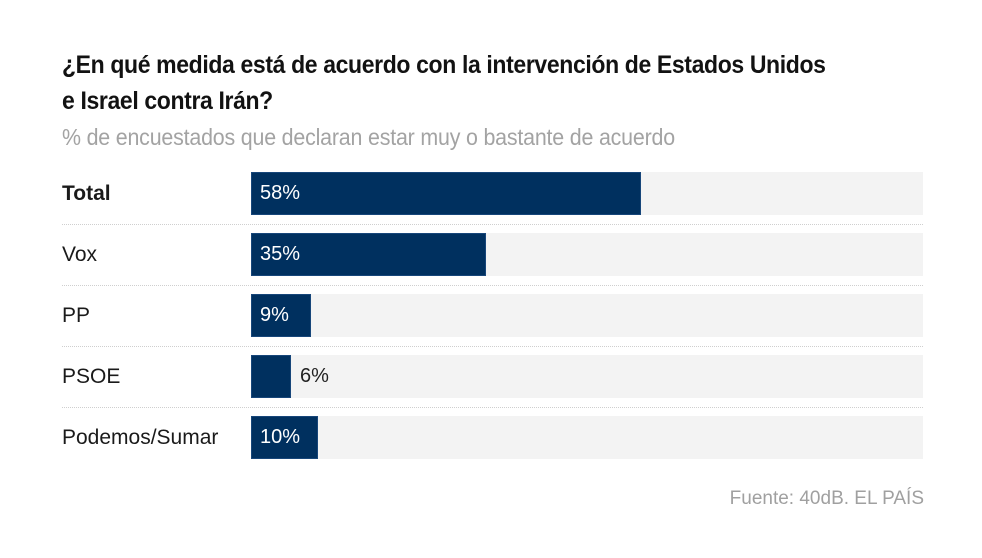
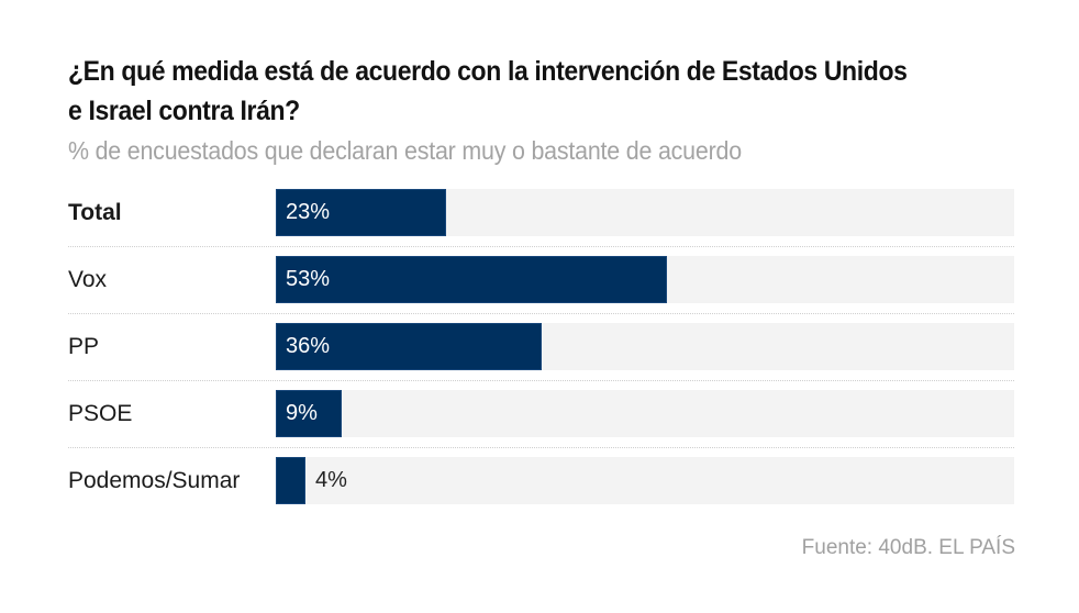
Total: 58% -> 23%
Vox: 35% -> 53%
PP: 9% -> 36%
PSOE: 6% -> 9%
Podemos/Sumar: 10% -> 4%
